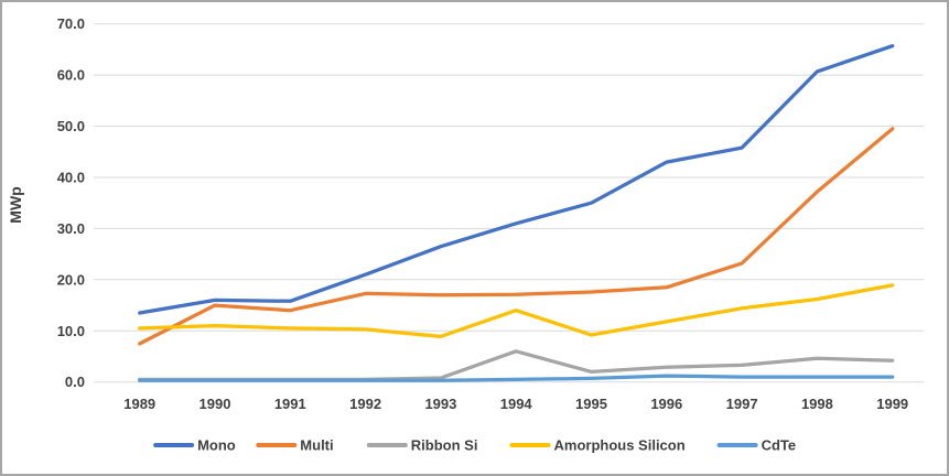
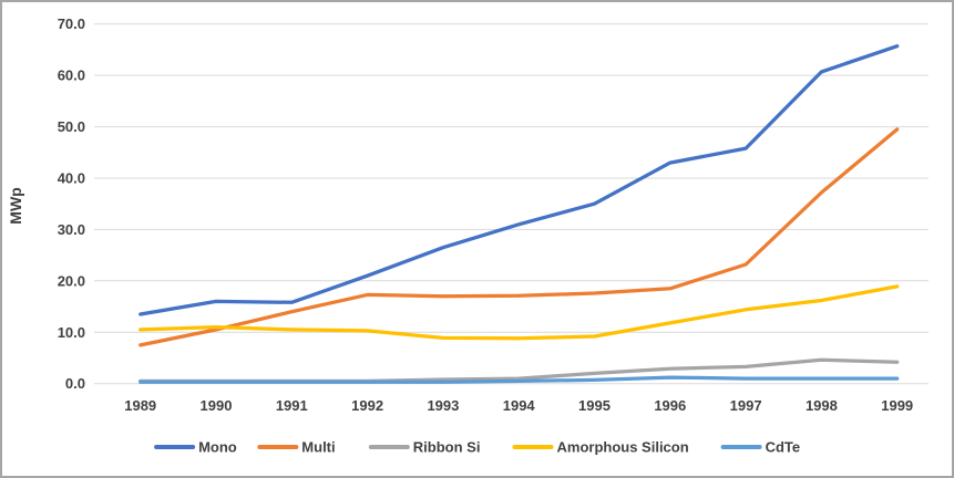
Multi/1990: 15 -> 10
Ribbon Si/1994: 6 -> 1
Amorphous Silicon/1994: 14 -> 9
